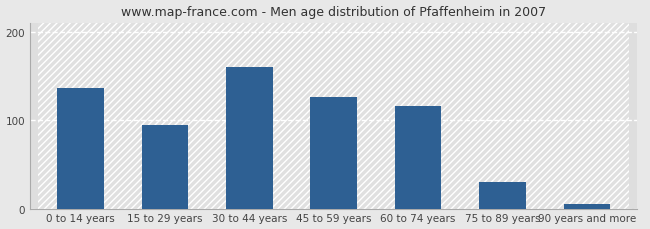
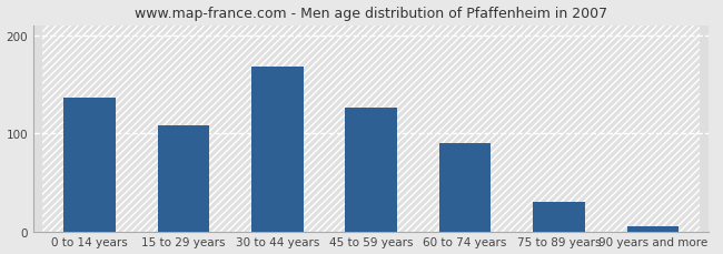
15 to 29 years: 94 -> 108
30 to 44 years: 160 -> 168
60 to 74 years: 116 -> 90
